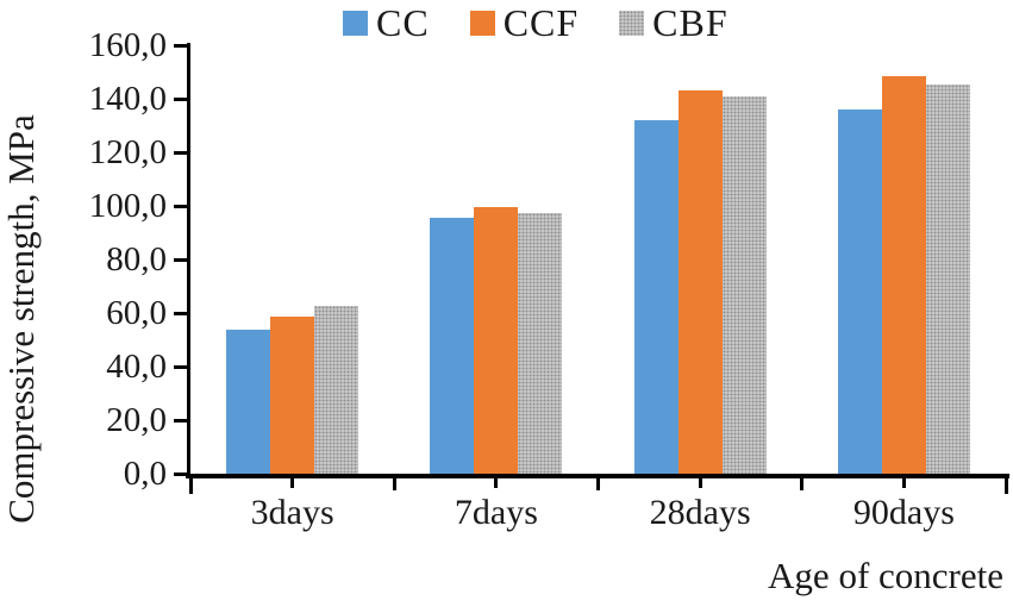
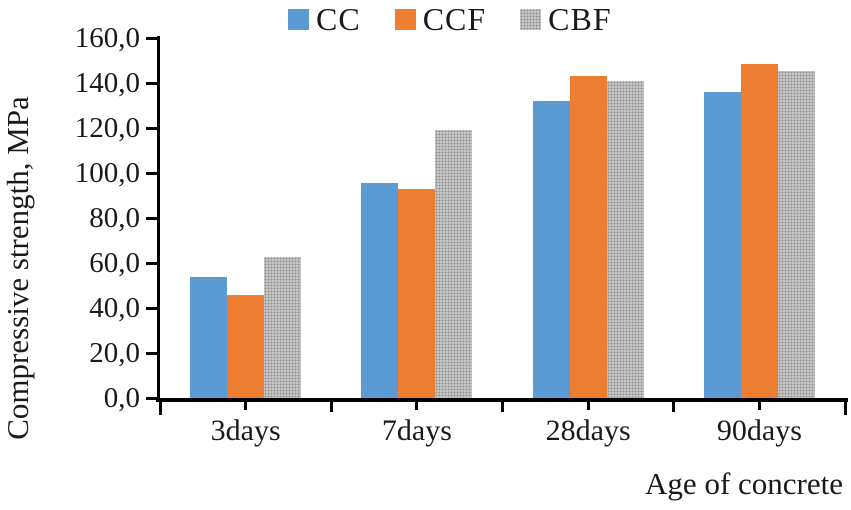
CCF/3days: 58 -> 46
CCF/7days: 100 -> 93
CBF/7days: 98 -> 119
